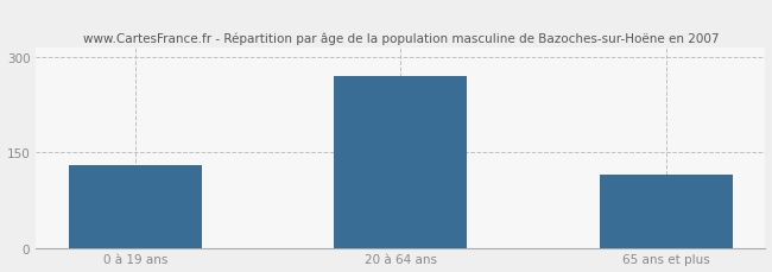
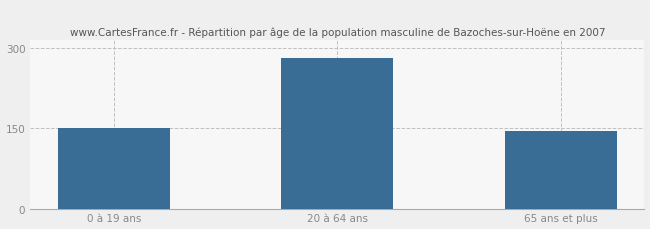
0 à 19 ans: 130 -> 150
20 à 64 ans: 270 -> 282
65 ans et plus: 115 -> 146
